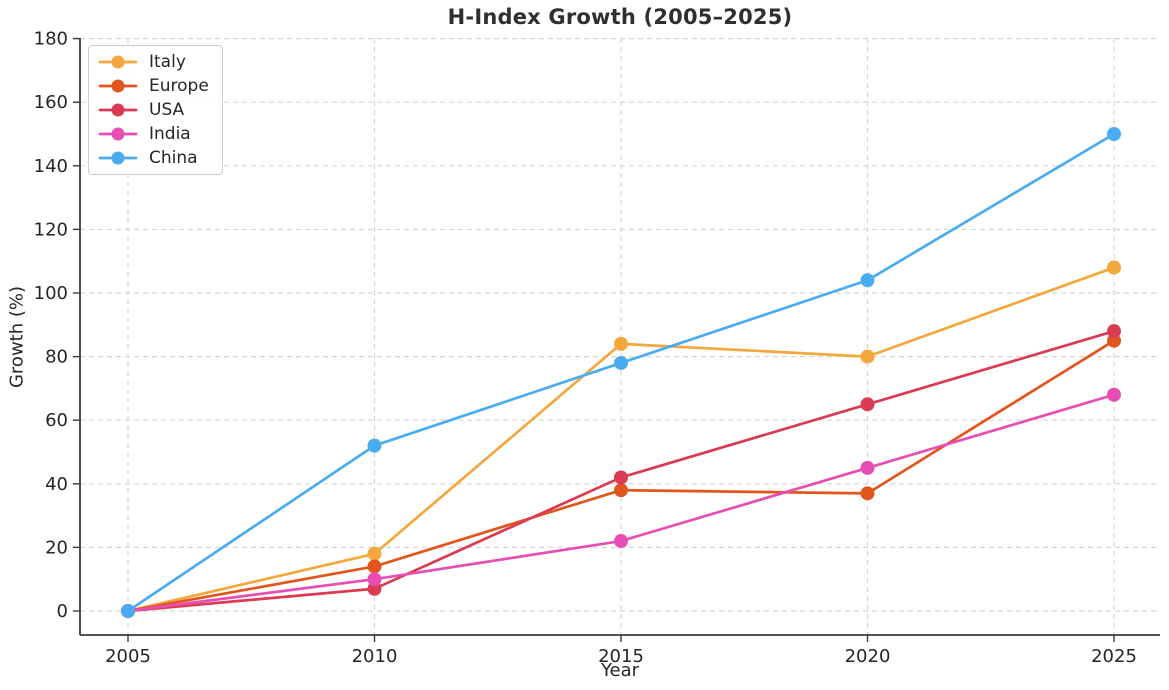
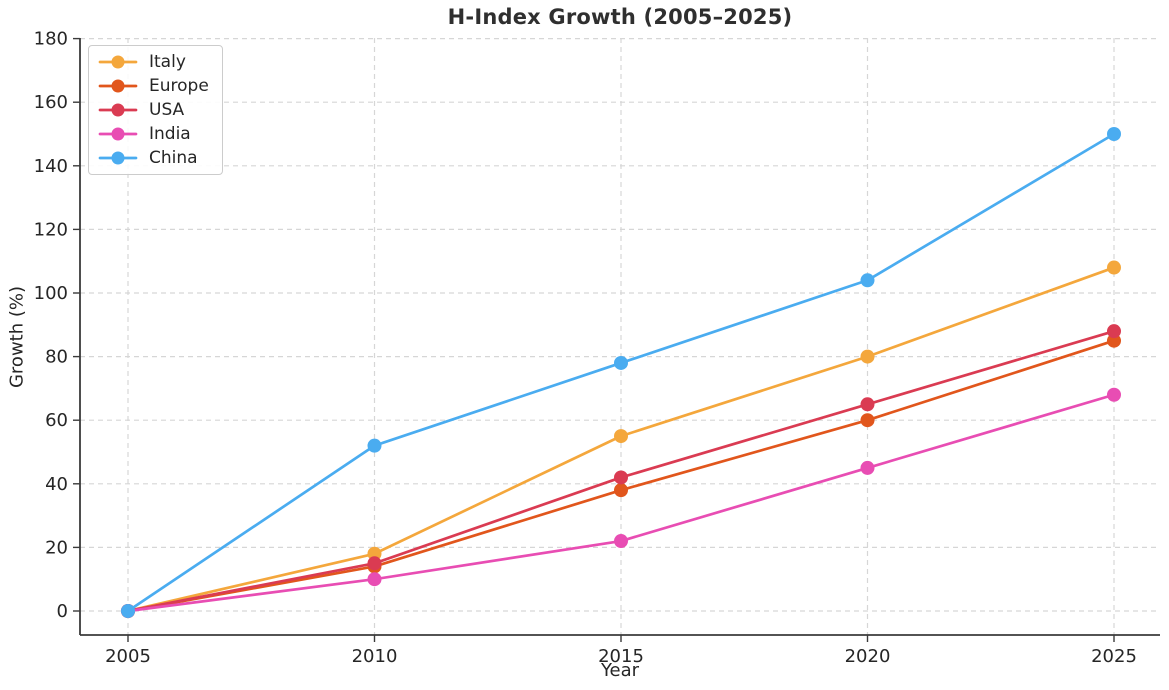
USA/2010: 7 -> 15
Italy/2015: 84 -> 55
Europe/2020: 37 -> 60
